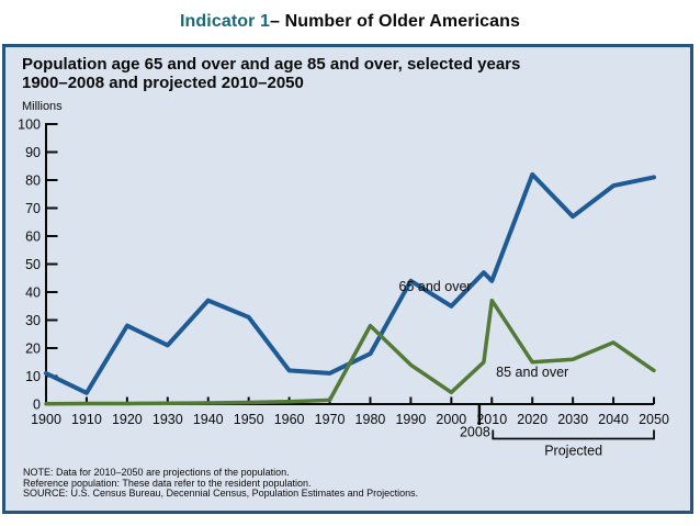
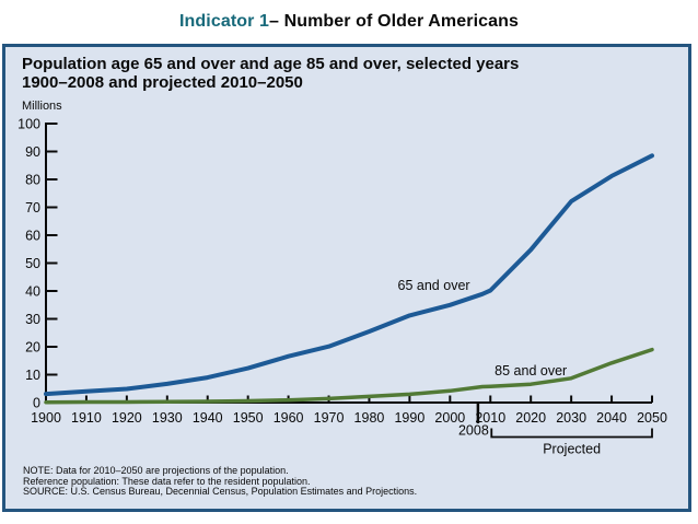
65 and over/1900: 11 -> 3
65 and over/1920: 28 -> 5
65 and over/1930: 21 -> 7
65 and over/1940: 37 -> 9
65 and over/1950: 31 -> 12
65 and over/1960: 12 -> 17
65 and over/1970: 11 -> 20
65 and over/1980: 18 -> 26
85 and over/1980: 28 -> 2
65 and over/1990: 44 -> 31
85 and over/1990: 14 -> 3
65 and over/2008: 47 -> 39
85 and over/2008: 15 -> 6
65 and over/2010: 44 -> 40
85 and over/2010: 37 -> 6
65 and over/2020: 82 -> 55
85 and over/2020: 15 -> 7
65 and over/2030: 67 -> 72
85 and over/2030: 16 -> 9
65 and over/2040: 78 -> 81
85 and over/2040: 22 -> 14
65 and over/2050: 81 -> 88
85 and over/2050: 12 -> 19
